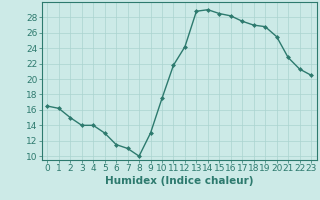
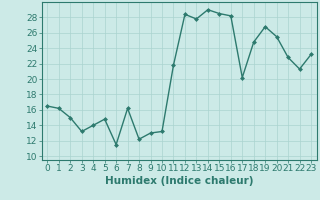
3: 14.0 -> 13.2
5: 13.0 -> 14.8
7: 11.0 -> 16.2
8: 10.0 -> 12.2
10: 17.5 -> 13.2
12: 24.2 -> 28.4
13: 28.8 -> 27.8
17: 27.5 -> 20.2
18: 27.0 -> 24.8
23: 20.5 -> 23.2
